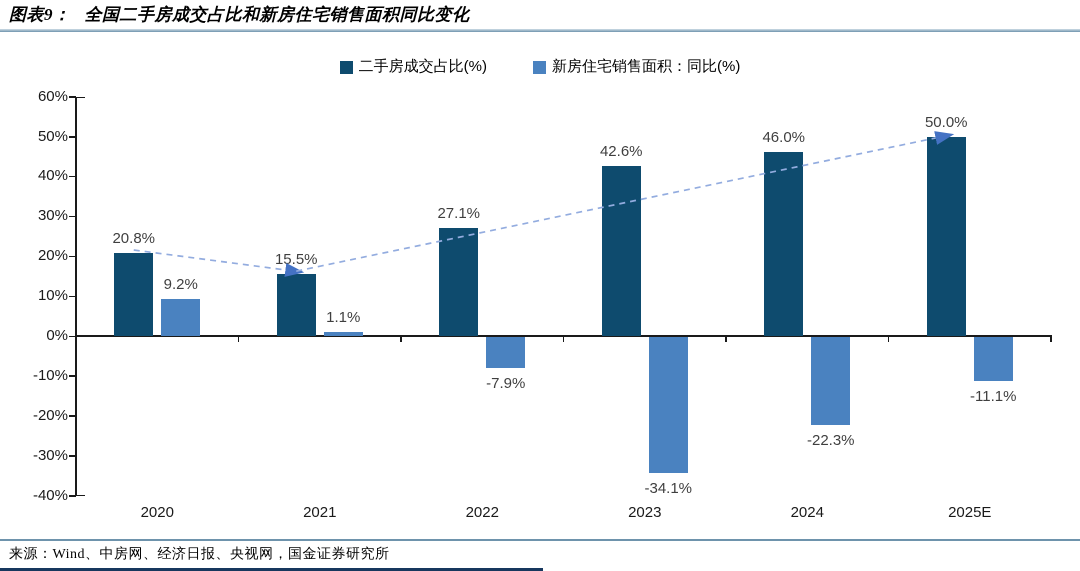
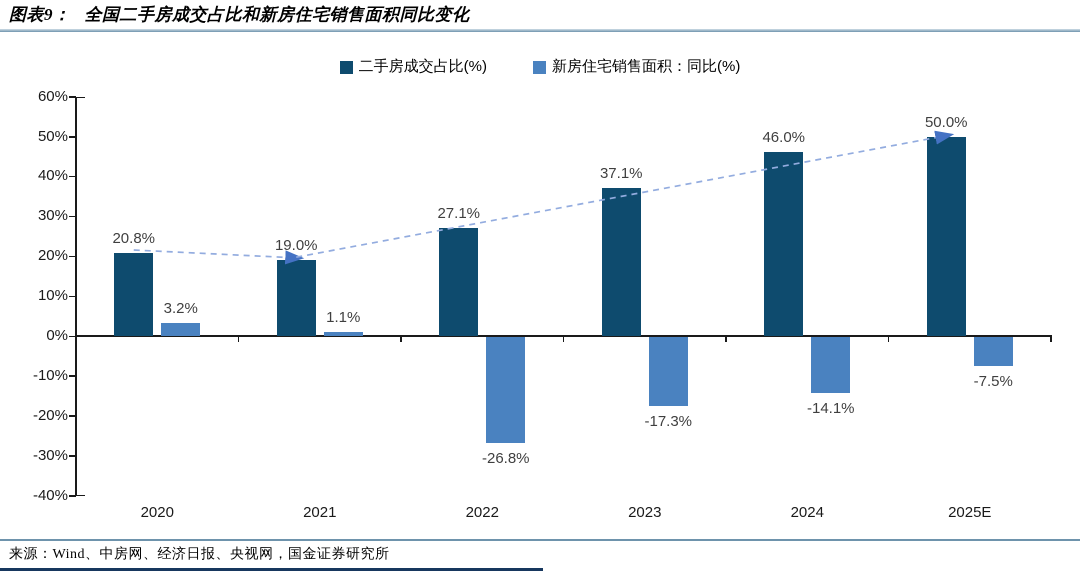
新房住宅销售面积：同比(%)/2020: 9.2% -> 3.2%
二手房成交占比(%)/2021: 15.5% -> 19.0%
新房住宅销售面积：同比(%)/2022: -7.9% -> -26.8%
二手房成交占比(%)/2023: 42.6% -> 37.1%
新房住宅销售面积：同比(%)/2023: -34.1% -> -17.3%
新房住宅销售面积：同比(%)/2024: -22.3% -> -14.1%
新房住宅销售面积：同比(%)/2025E: -11.1% -> -7.5%
